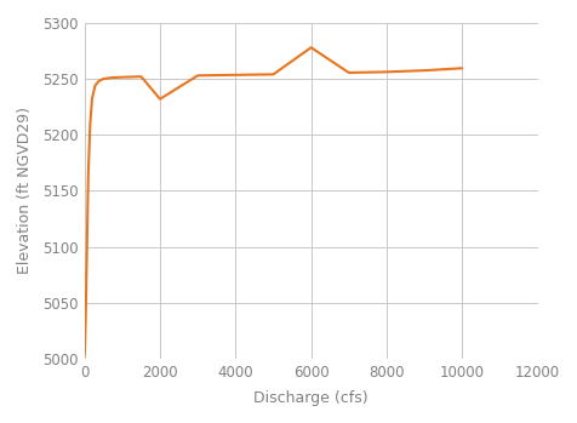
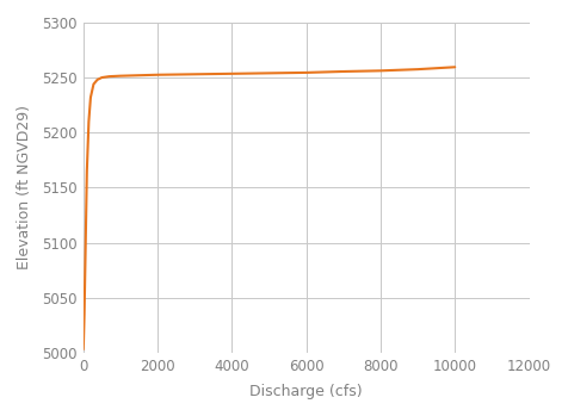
2000: 5232 -> 5252
6000: 5278 -> 5254
